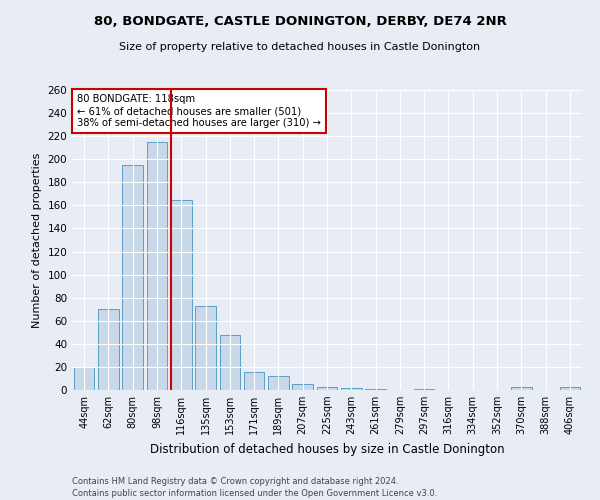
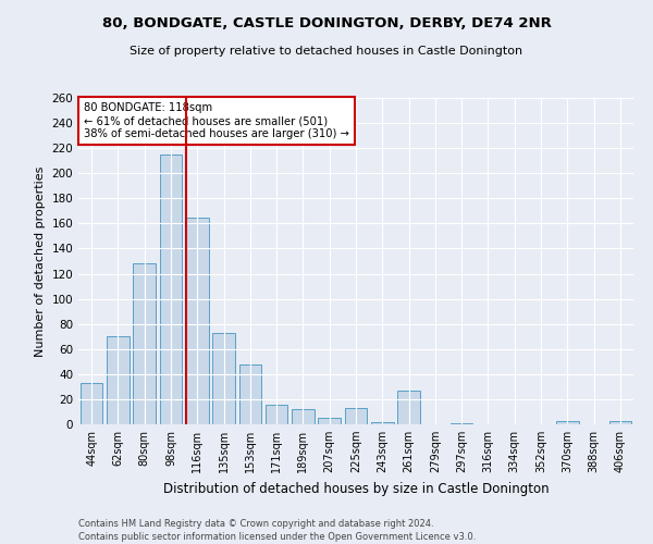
44sqm: 20 -> 33
80sqm: 195 -> 128
225sqm: 3 -> 13
261sqm: 1 -> 27
